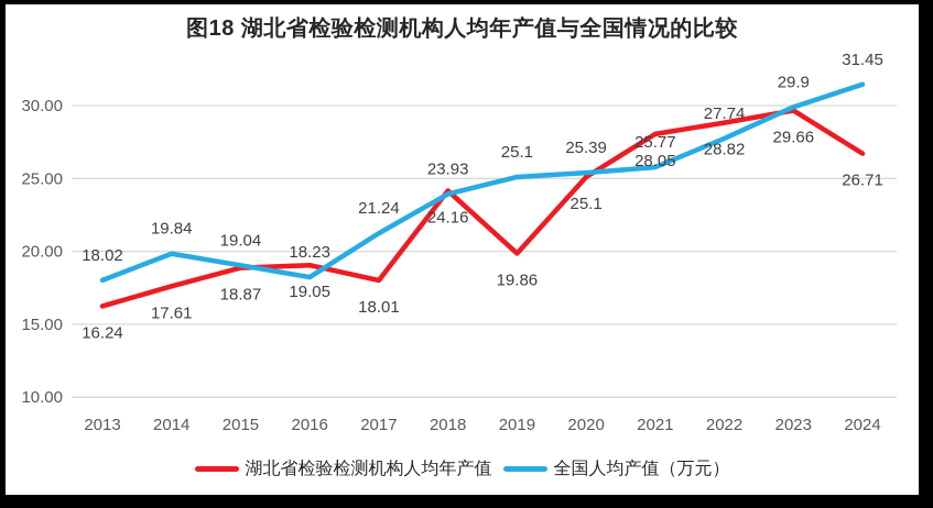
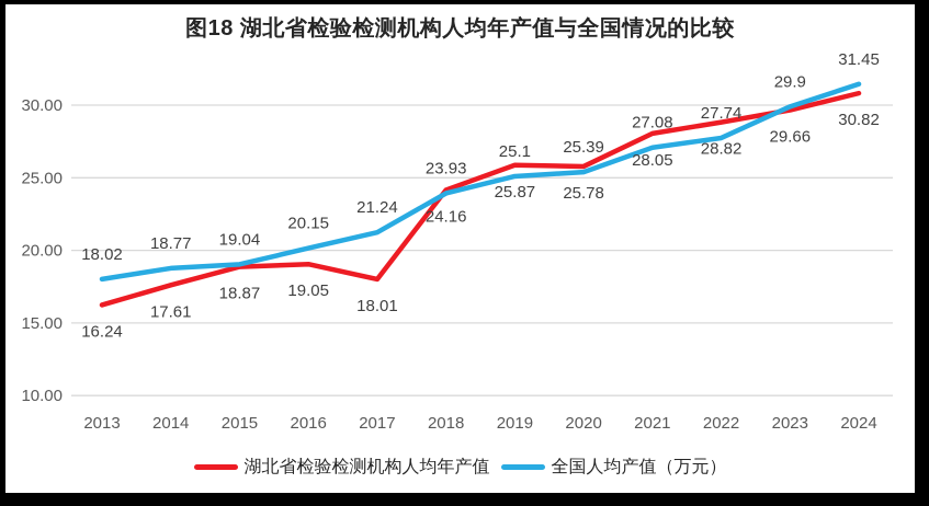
全国人均产值（万元）/2014: 19.84 -> 18.77
全国人均产值（万元）/2016: 18.23 -> 20.15
湖北省检验检测机构人均年产值/2019: 19.86 -> 25.87
湖北省检验检测机构人均年产值/2020: 25.1 -> 25.78
全国人均产值（万元）/2021: 25.77 -> 27.08
湖北省检验检测机构人均年产值/2024: 26.71 -> 30.82
